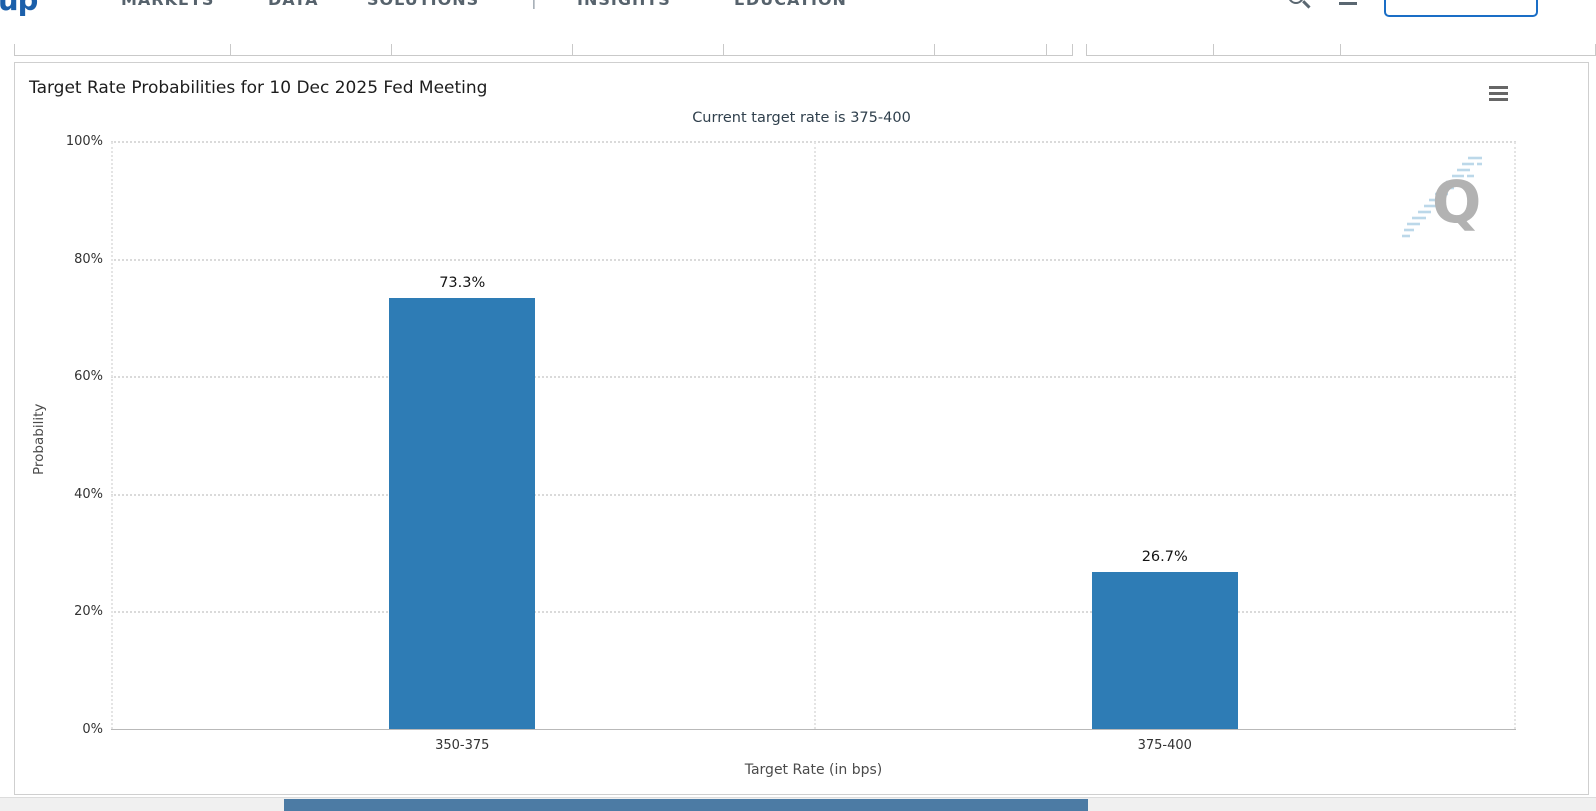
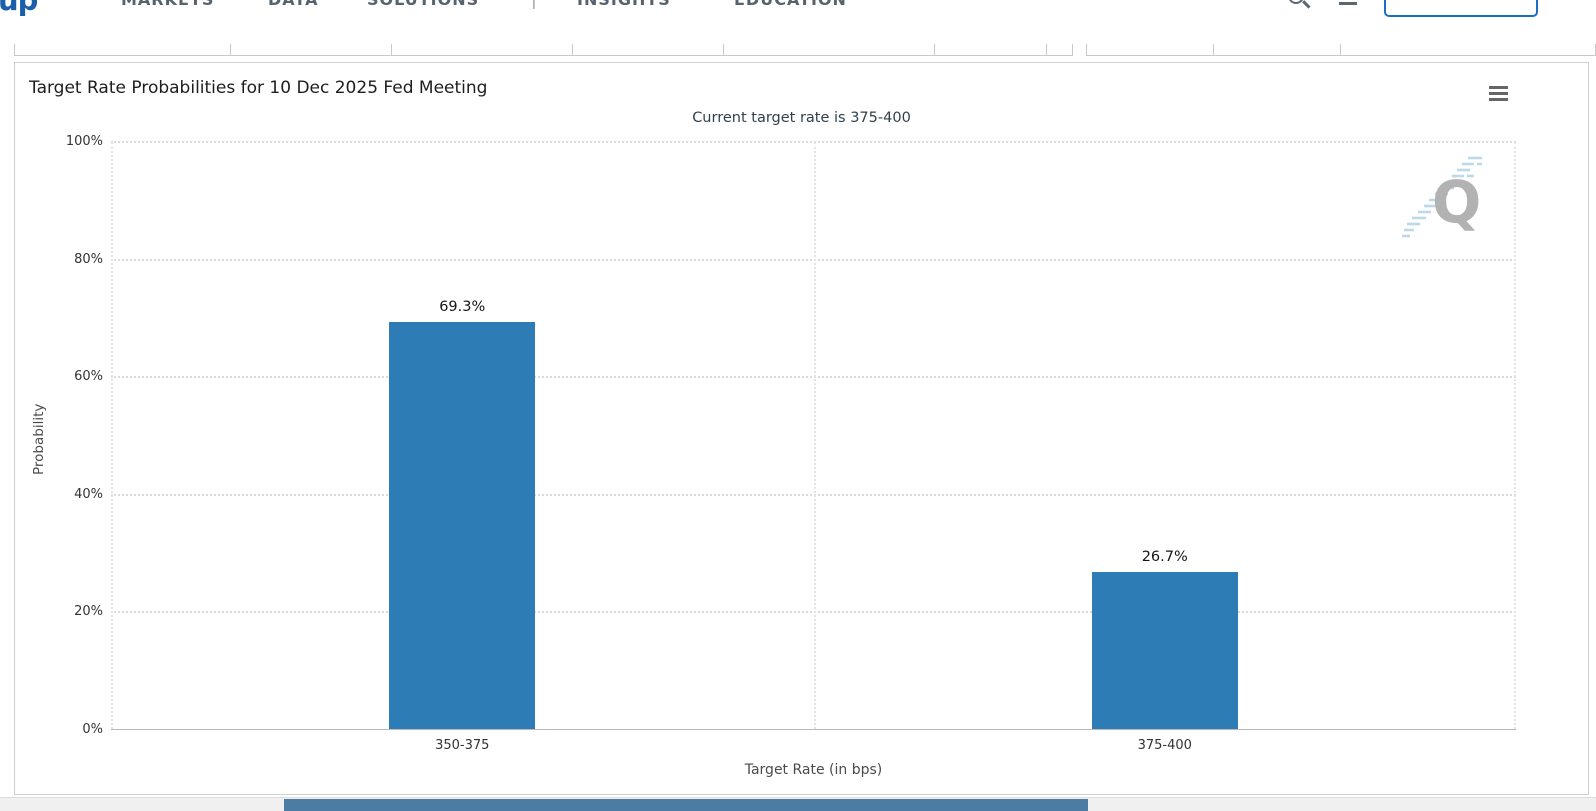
350-375: 73.3% -> 69.3%
